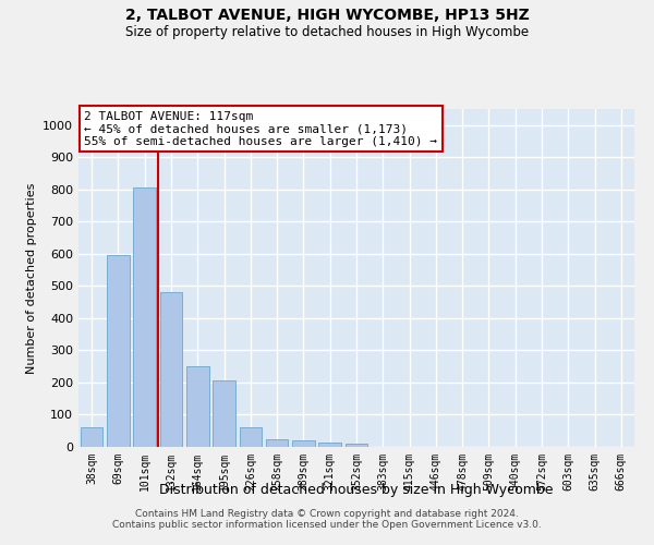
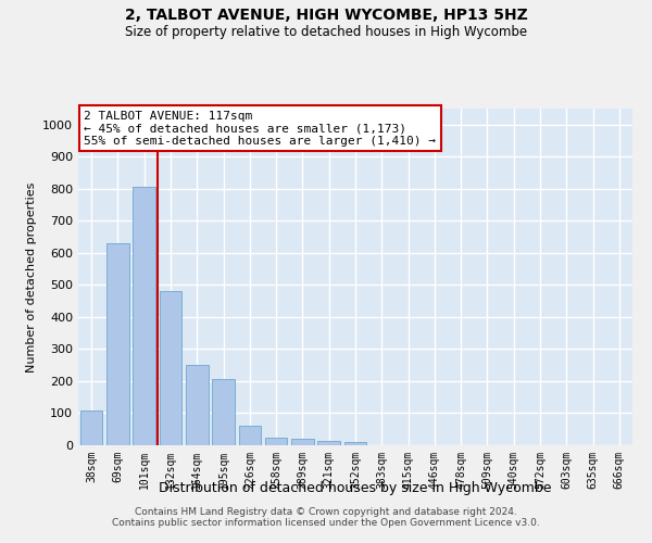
38sqm: 60 -> 110
69sqm: 595 -> 630
